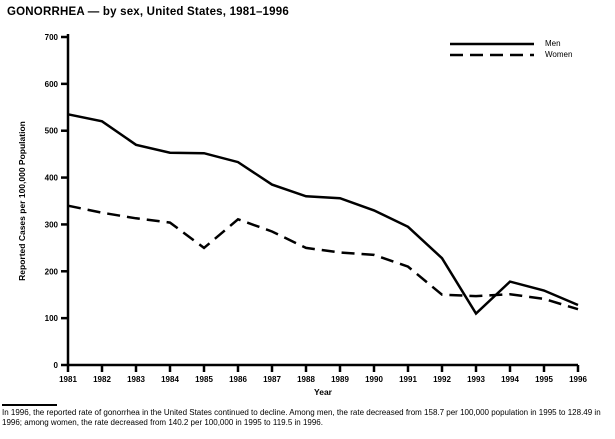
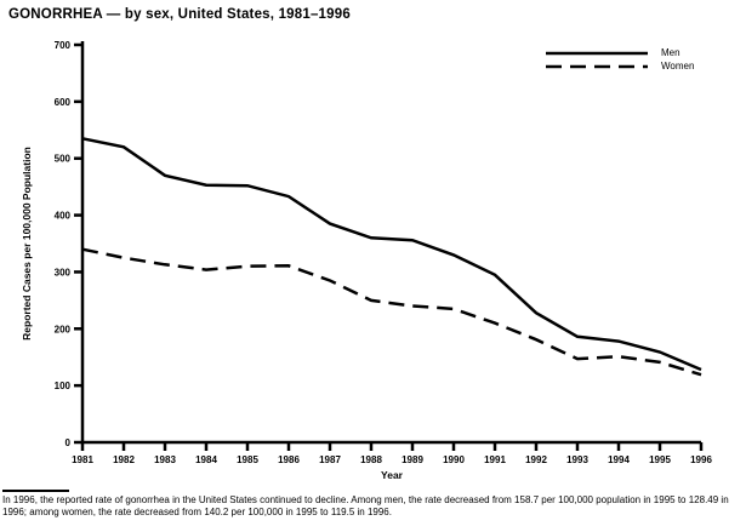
Women/1985: 250 -> 310
Women/1992: 150 -> 180
Men/1993: 110 -> 190
